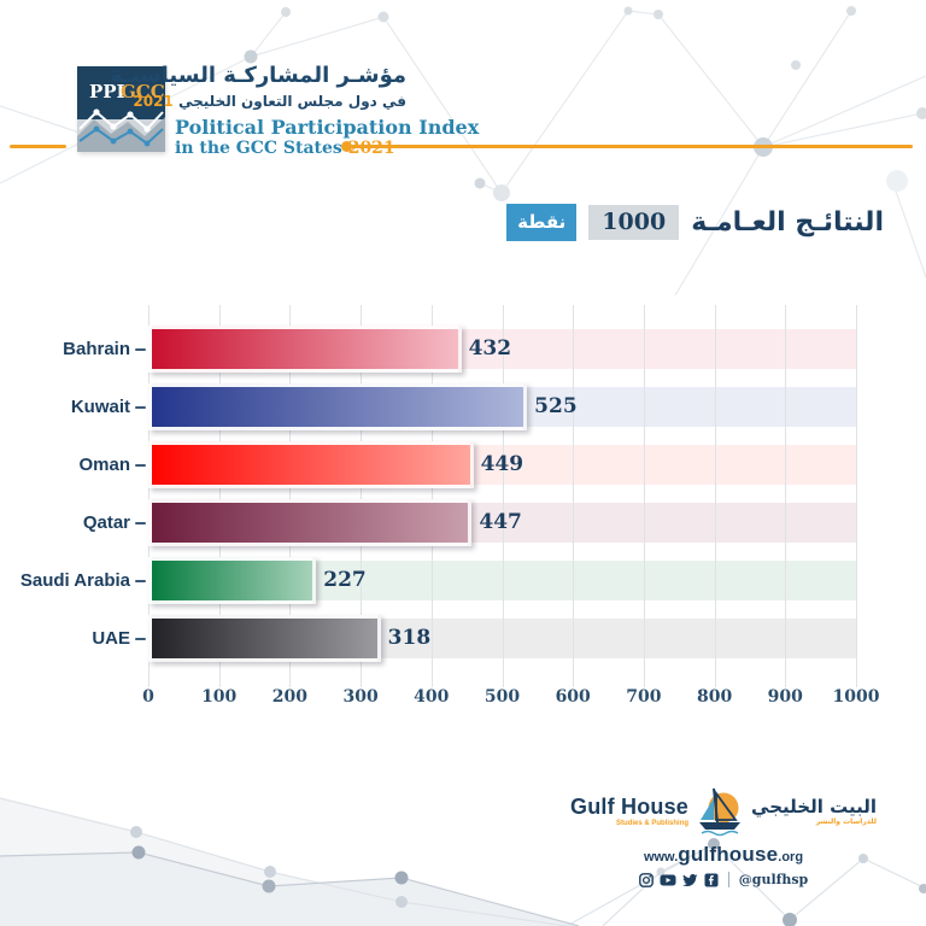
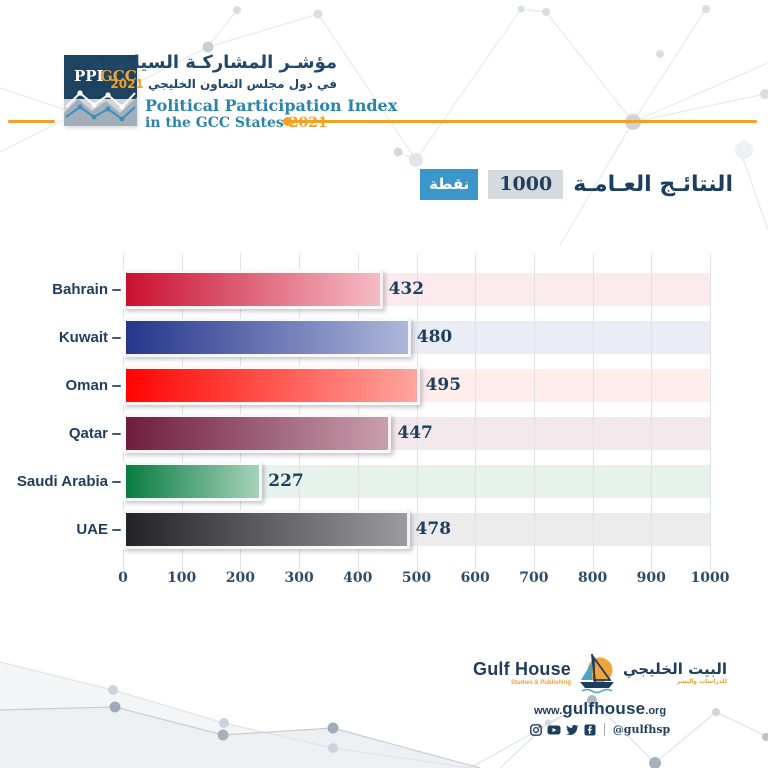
Kuwait: 525 -> 480
Oman: 449 -> 495
UAE: 318 -> 478
